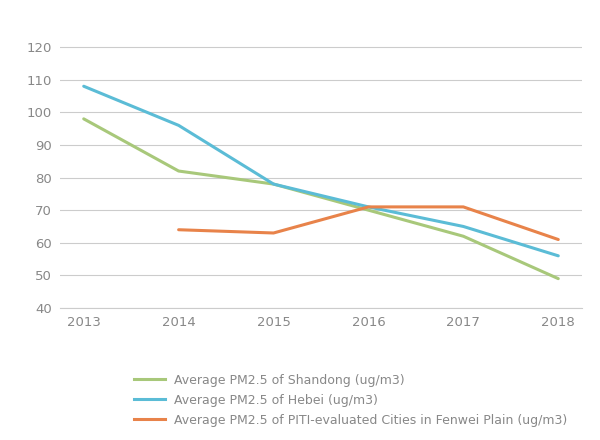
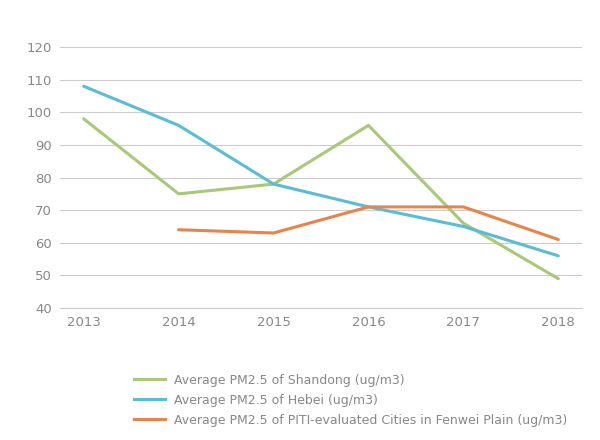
Average PM2.5 of Shandong (ug/m3)/2014: 82 -> 75
Average PM2.5 of Shandong (ug/m3)/2016: 70 -> 96
Average PM2.5 of Shandong (ug/m3)/2017: 62 -> 66
